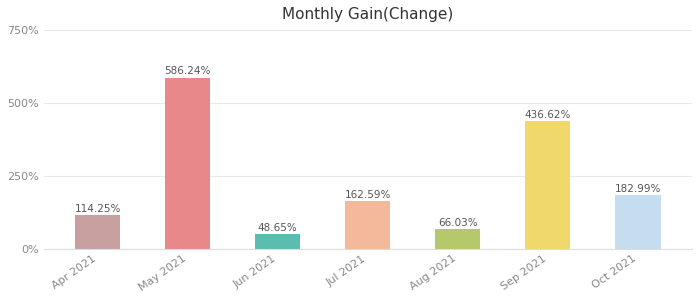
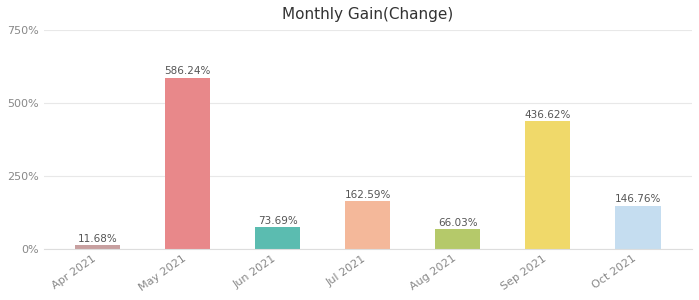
Apr 2021: 114.25% -> 11.68%
Jun 2021: 48.65% -> 73.69%
Oct 2021: 182.99% -> 146.76%
